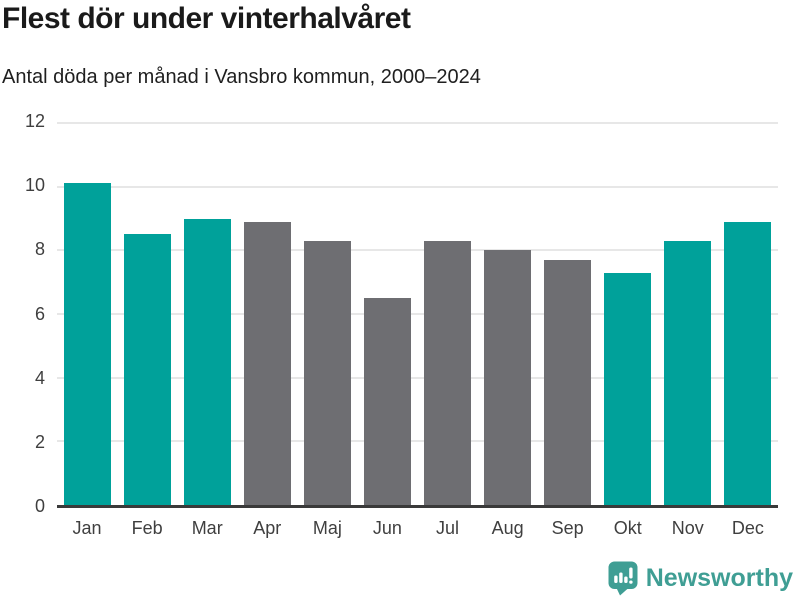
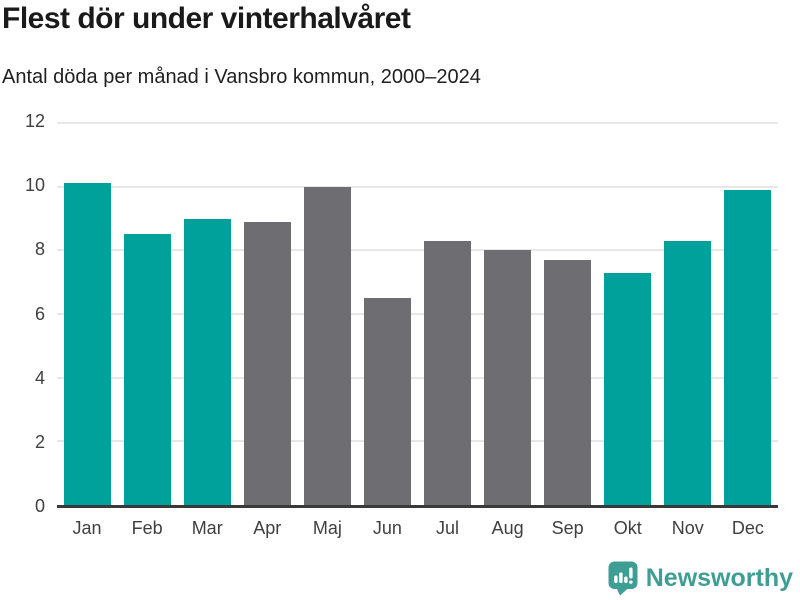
Maj: 8.3 -> 10.0
Dec: 8.9 -> 9.9
